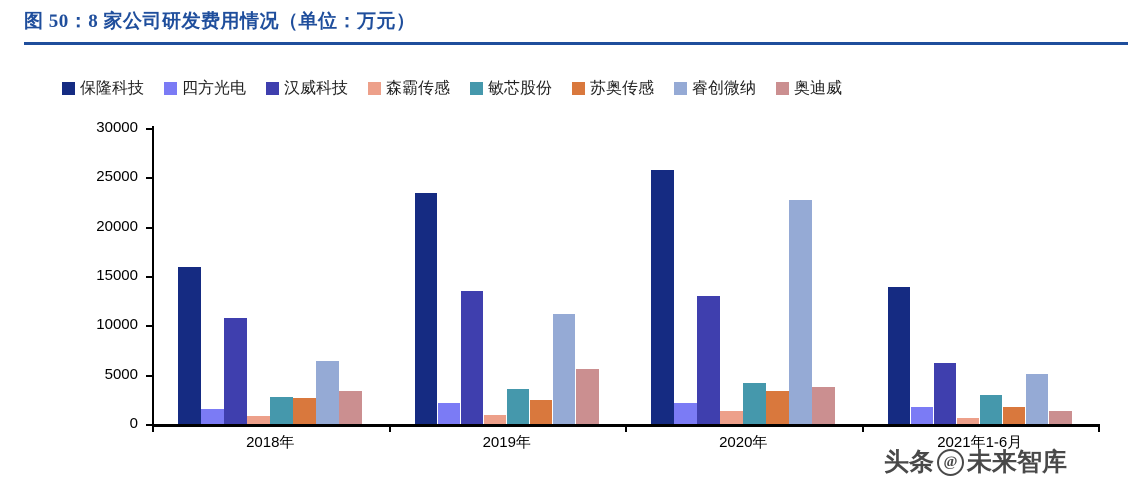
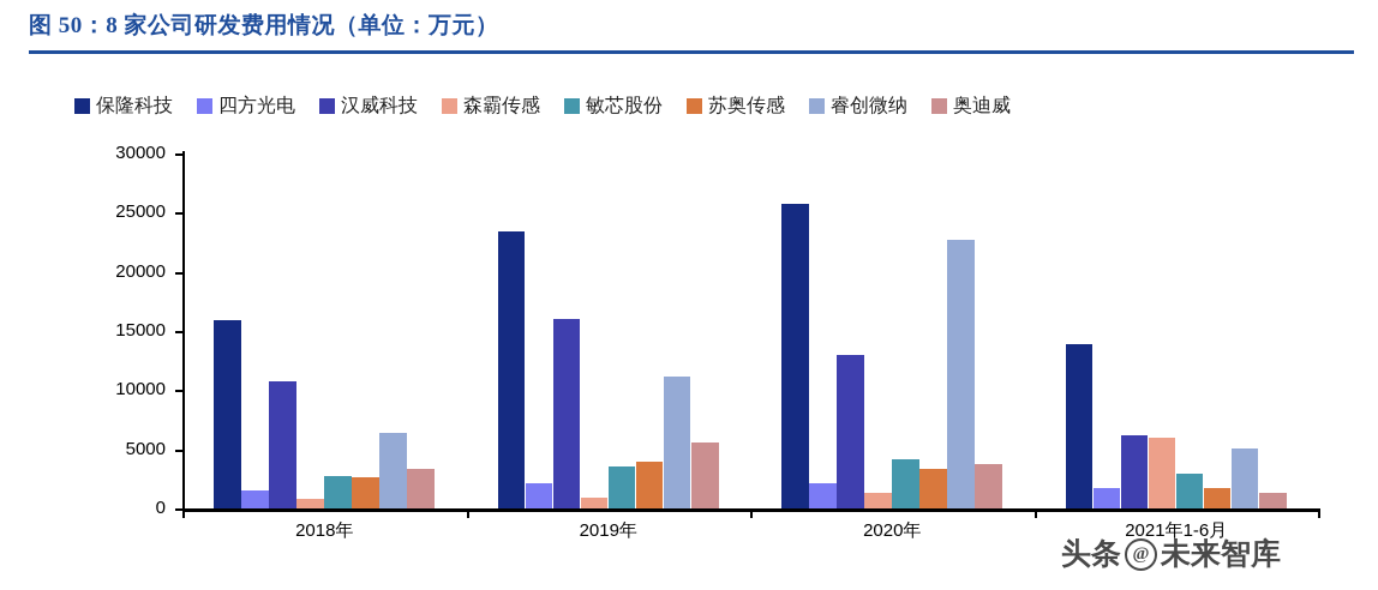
汉威科技/2019年: 13000 -> 16000
苏奥传感/2019年: 2000 -> 4000
森霸传感/2021年1-6月: 1000 -> 6000
